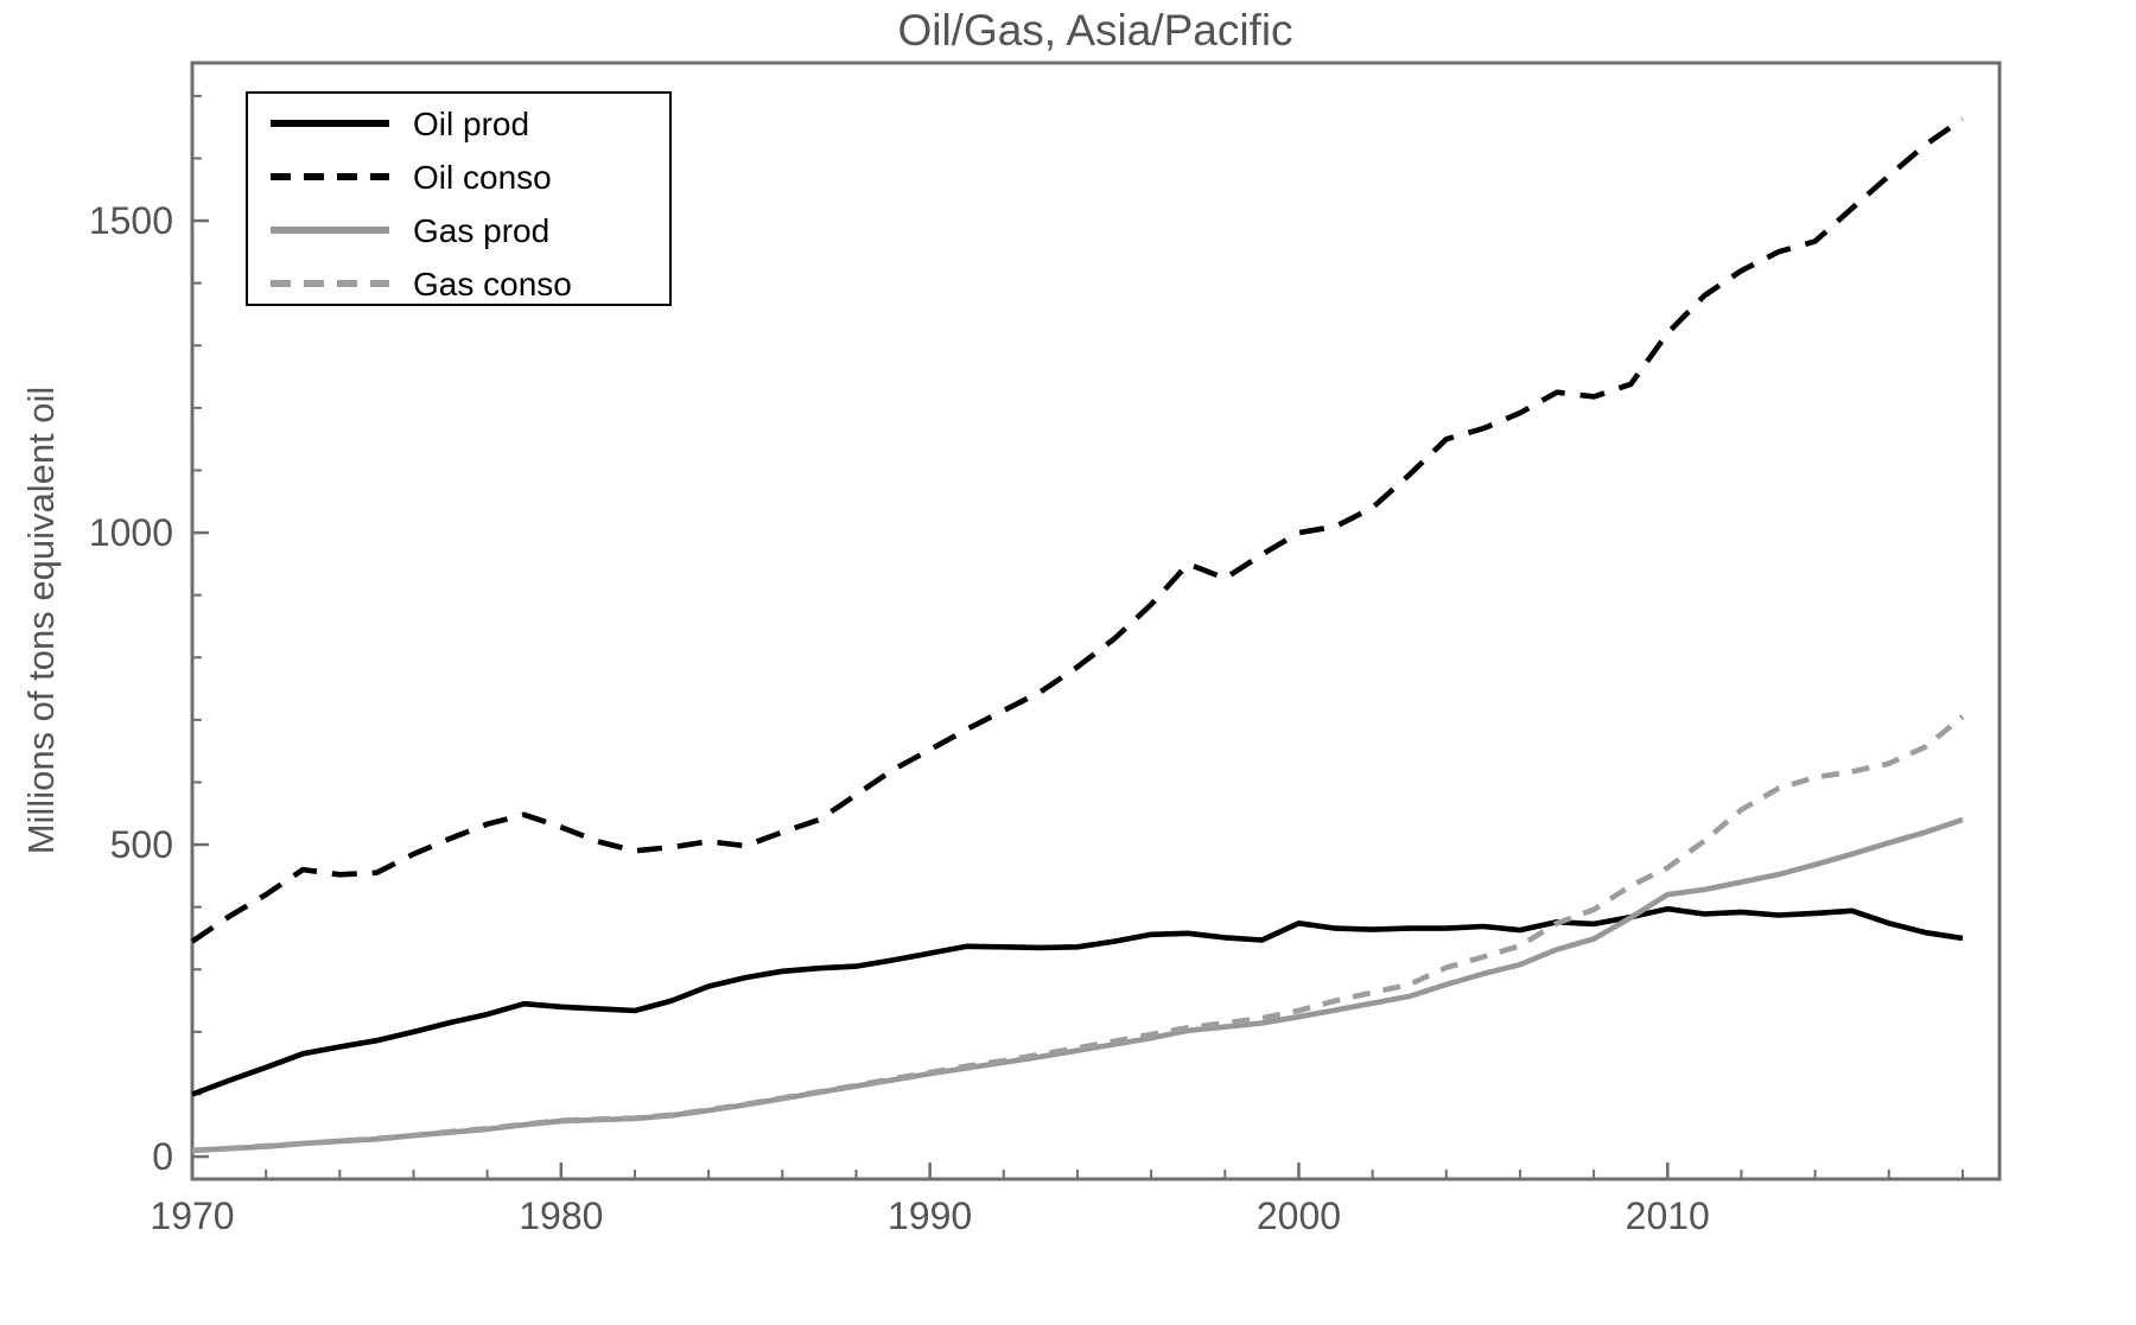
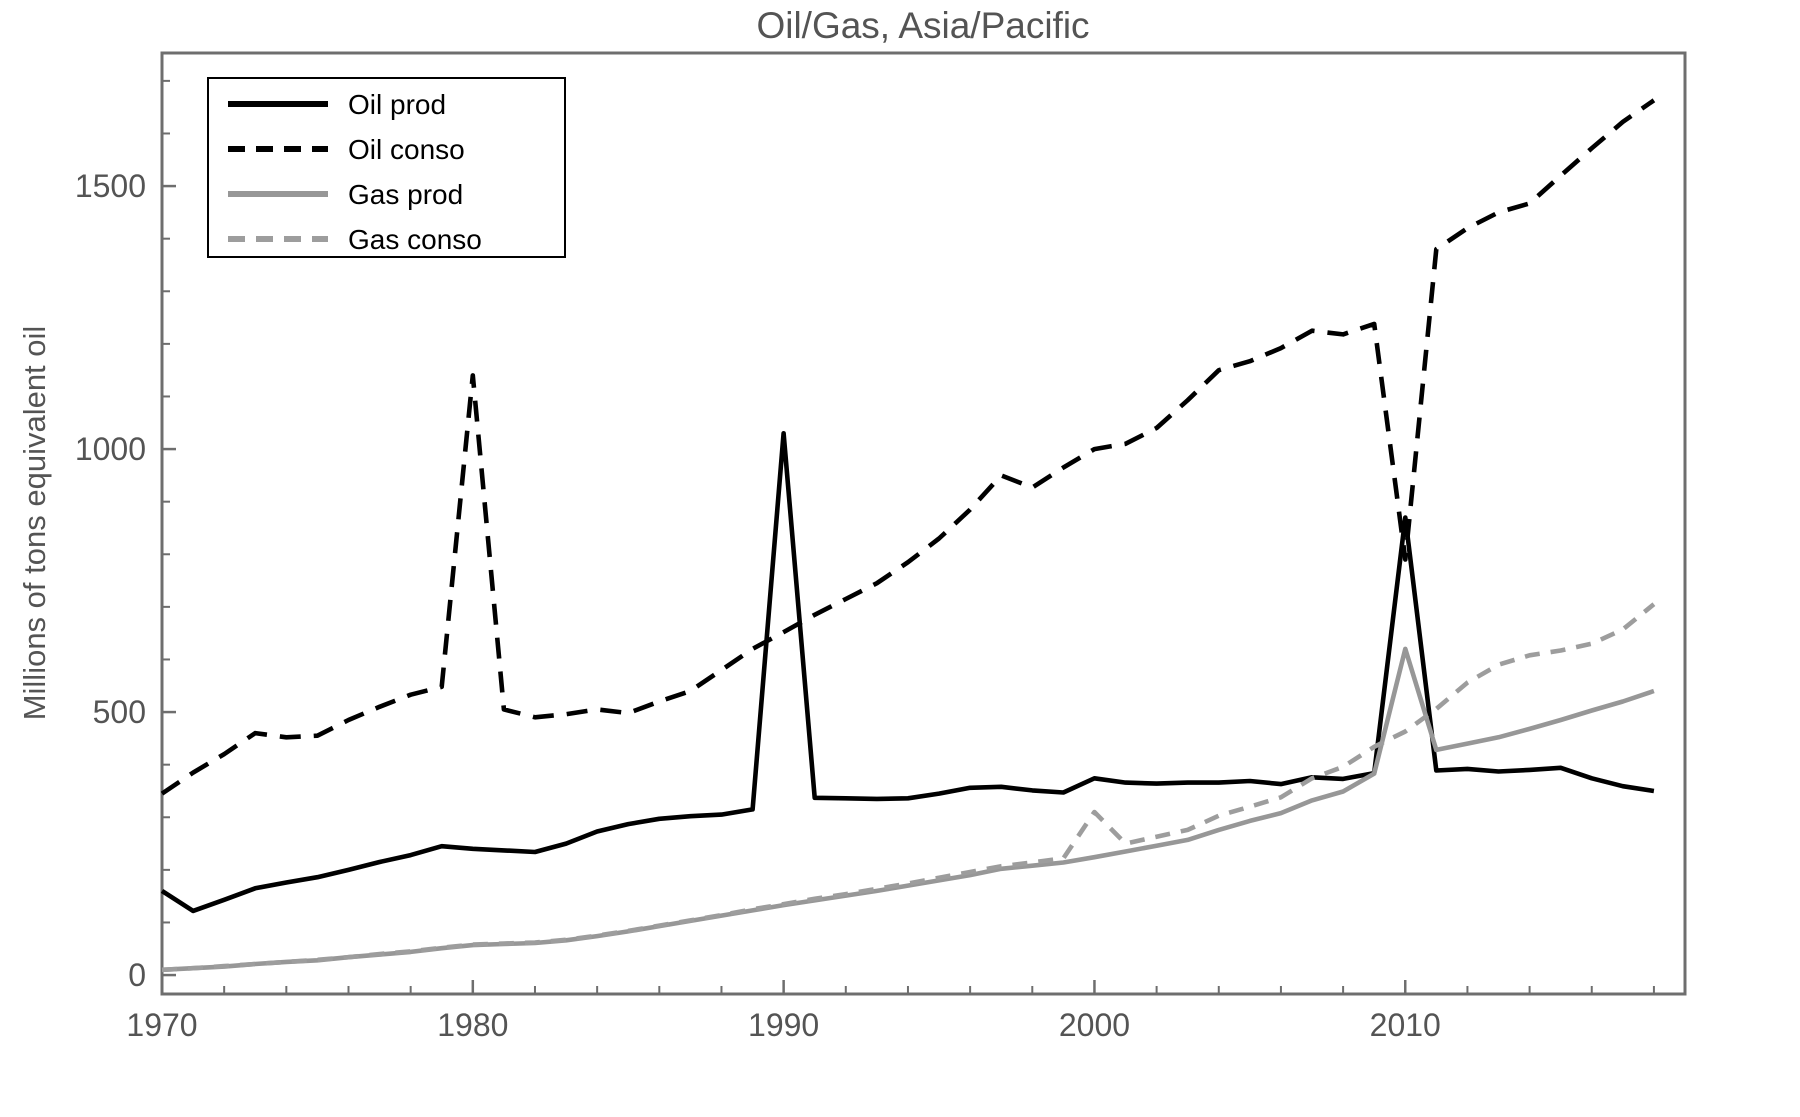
Oil prod/1970: 100 -> 160
Oil conso/1980: 530 -> 1140
Oil prod/1990: 330 -> 1030
Gas conso/2000: 230 -> 310
Oil prod/2010: 400 -> 870
Oil conso/2010: 1320 -> 790
Gas prod/2010: 420 -> 620
